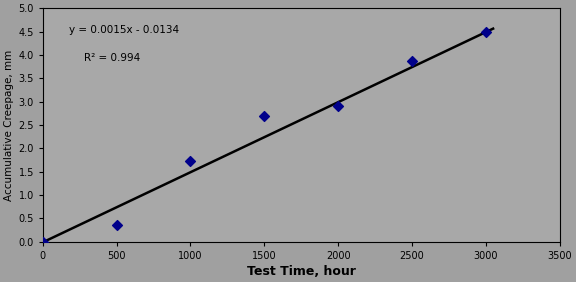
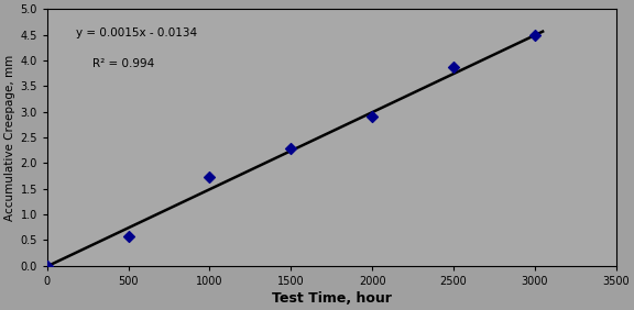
500: 0.35 -> 0.57
1500: 2.70 -> 2.28
